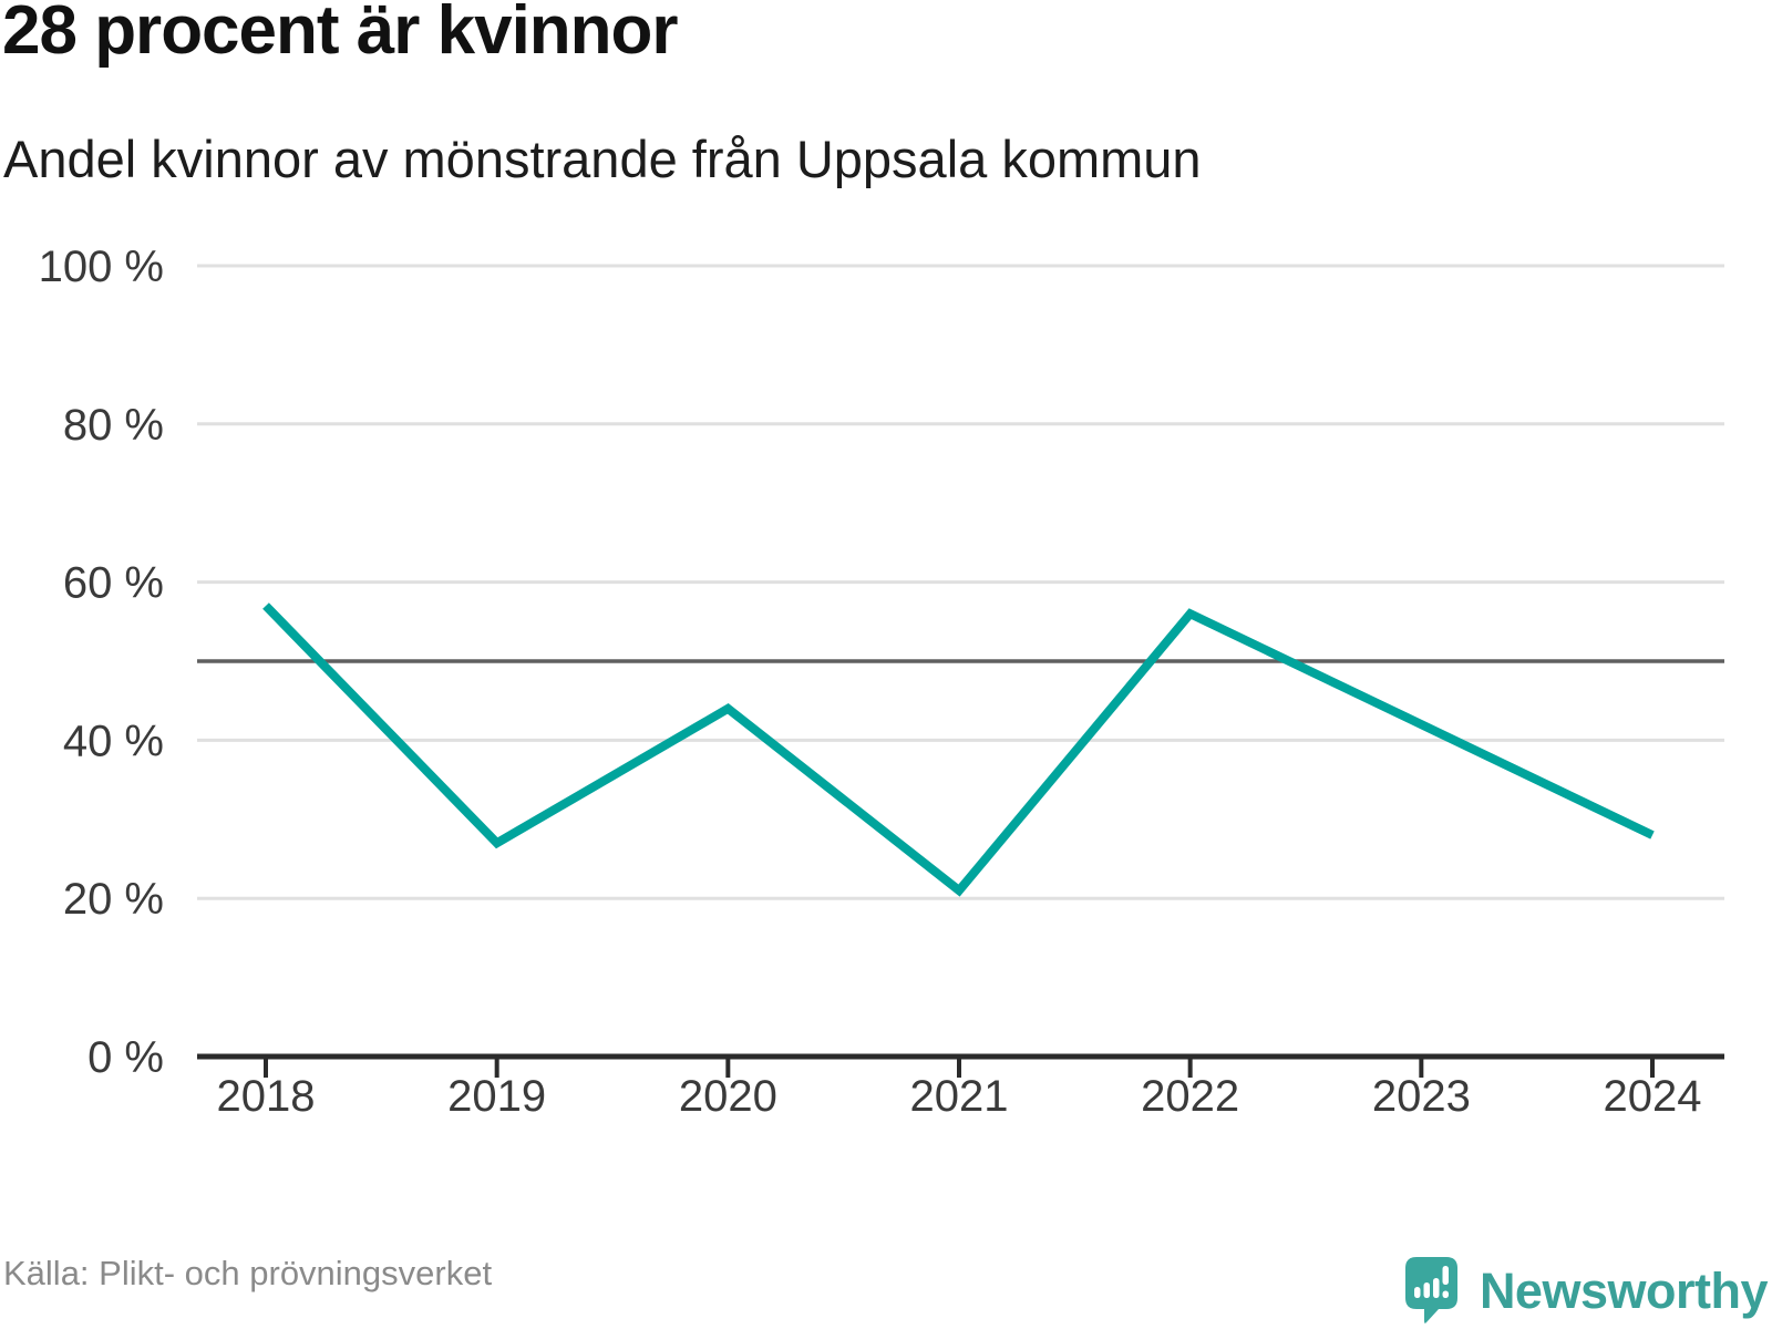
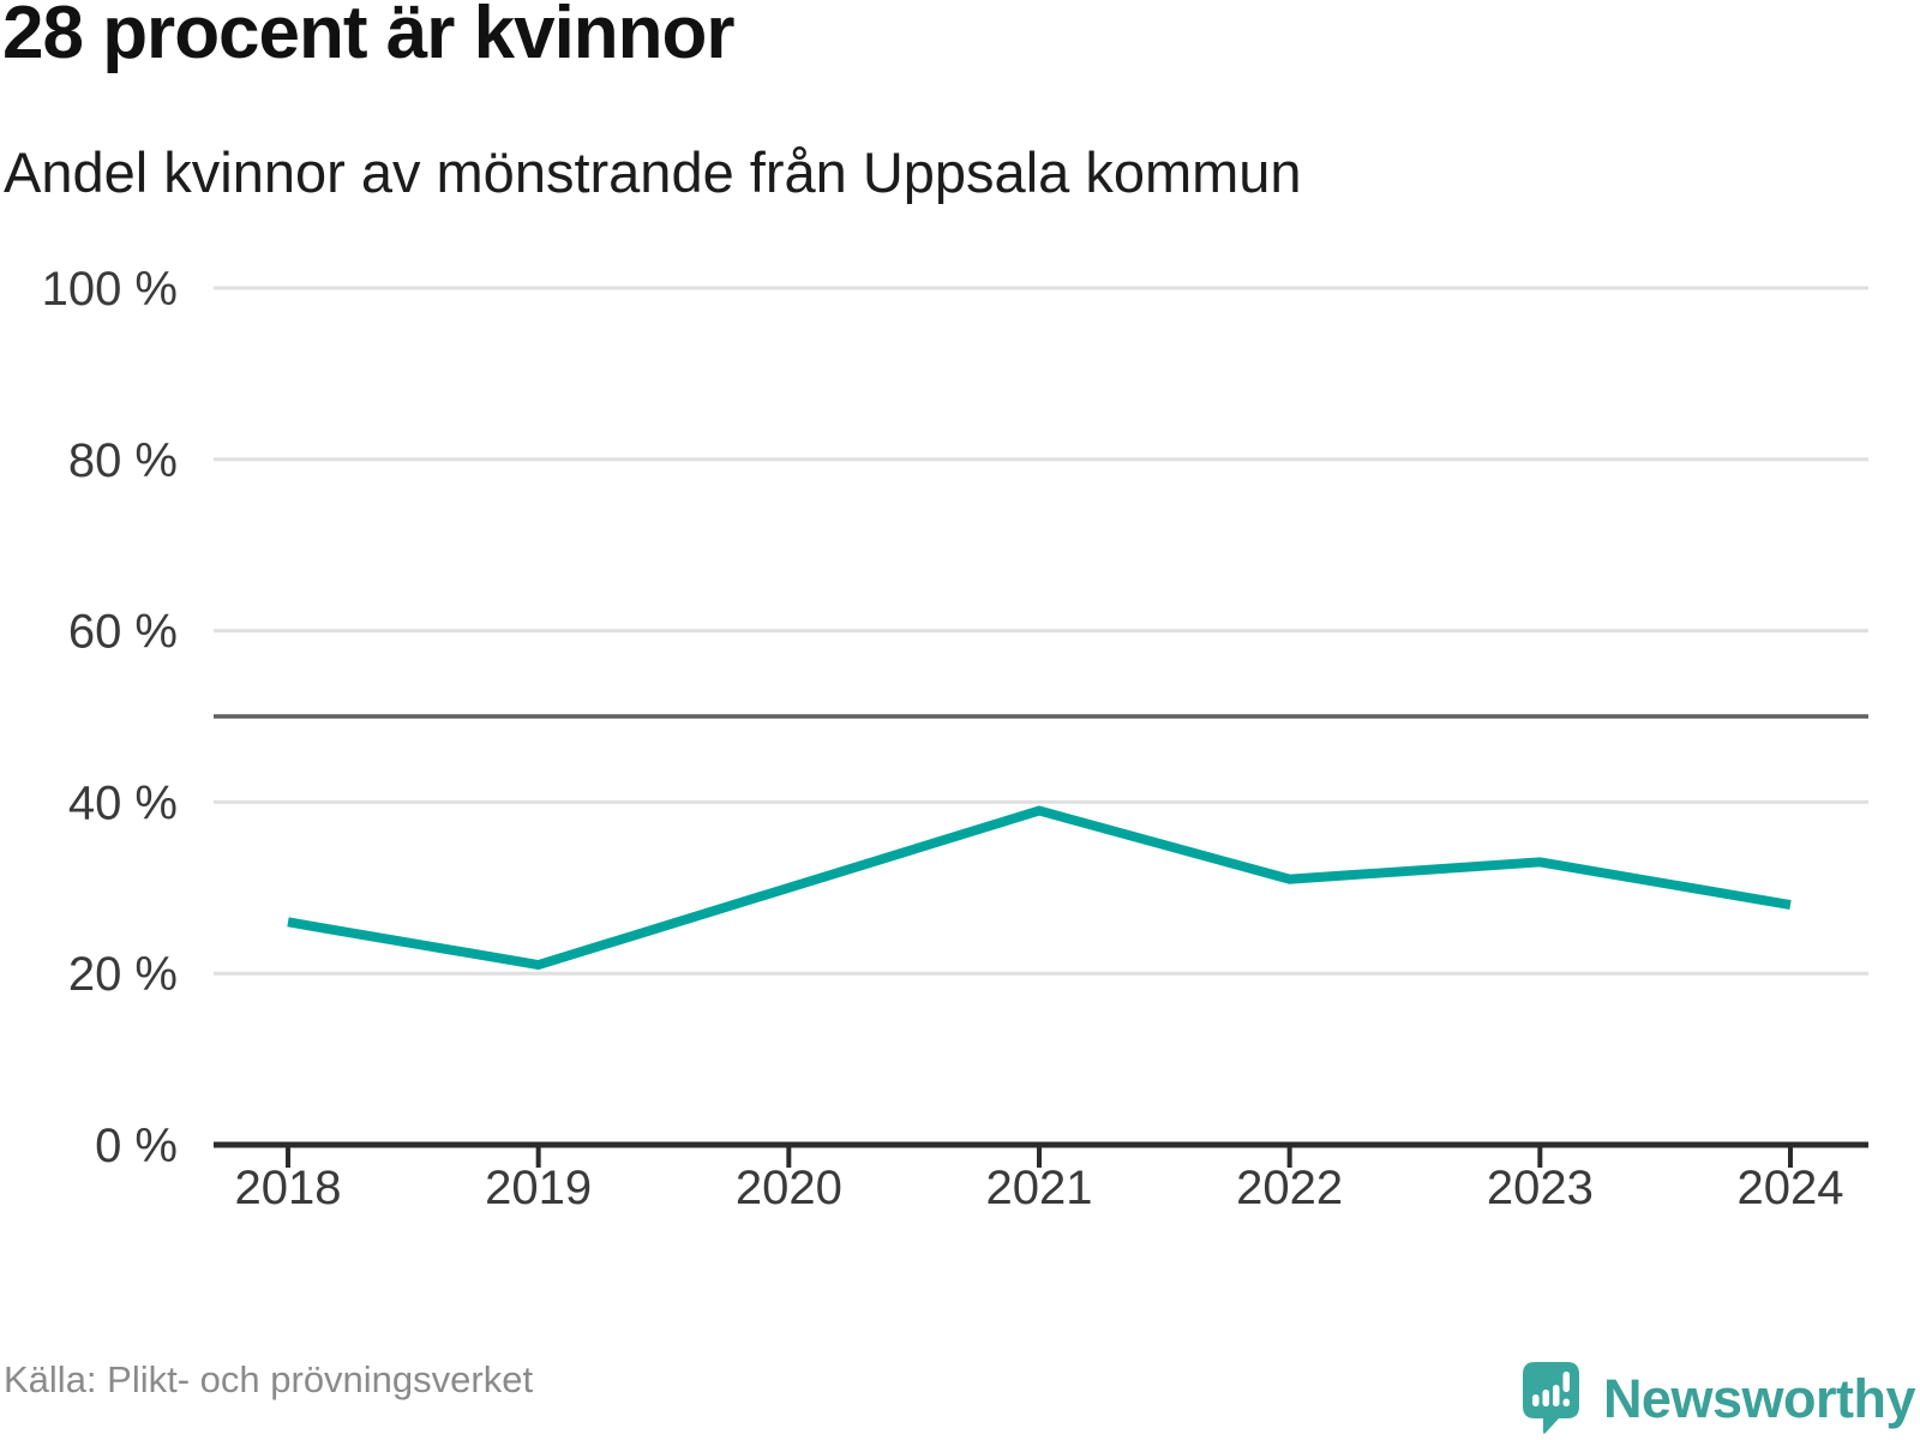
2018: 57% -> 26%
2019: 27% -> 21%
2020: 44% -> 30%
2021: 21% -> 39%
2022: 56% -> 31%
2023: 42% -> 33%
